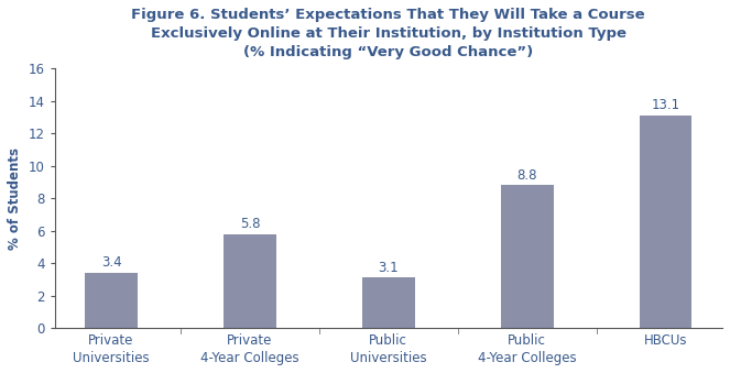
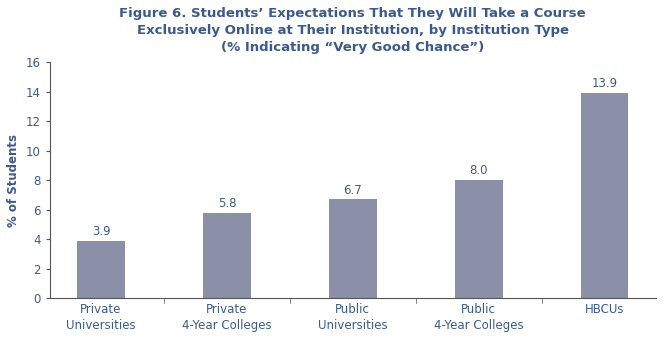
Private Universities: 3.4 -> 3.9
Public Universities: 3.1 -> 6.7
Public 4-Year Colleges: 8.8 -> 8.0
HBCUs: 13.1 -> 13.9
